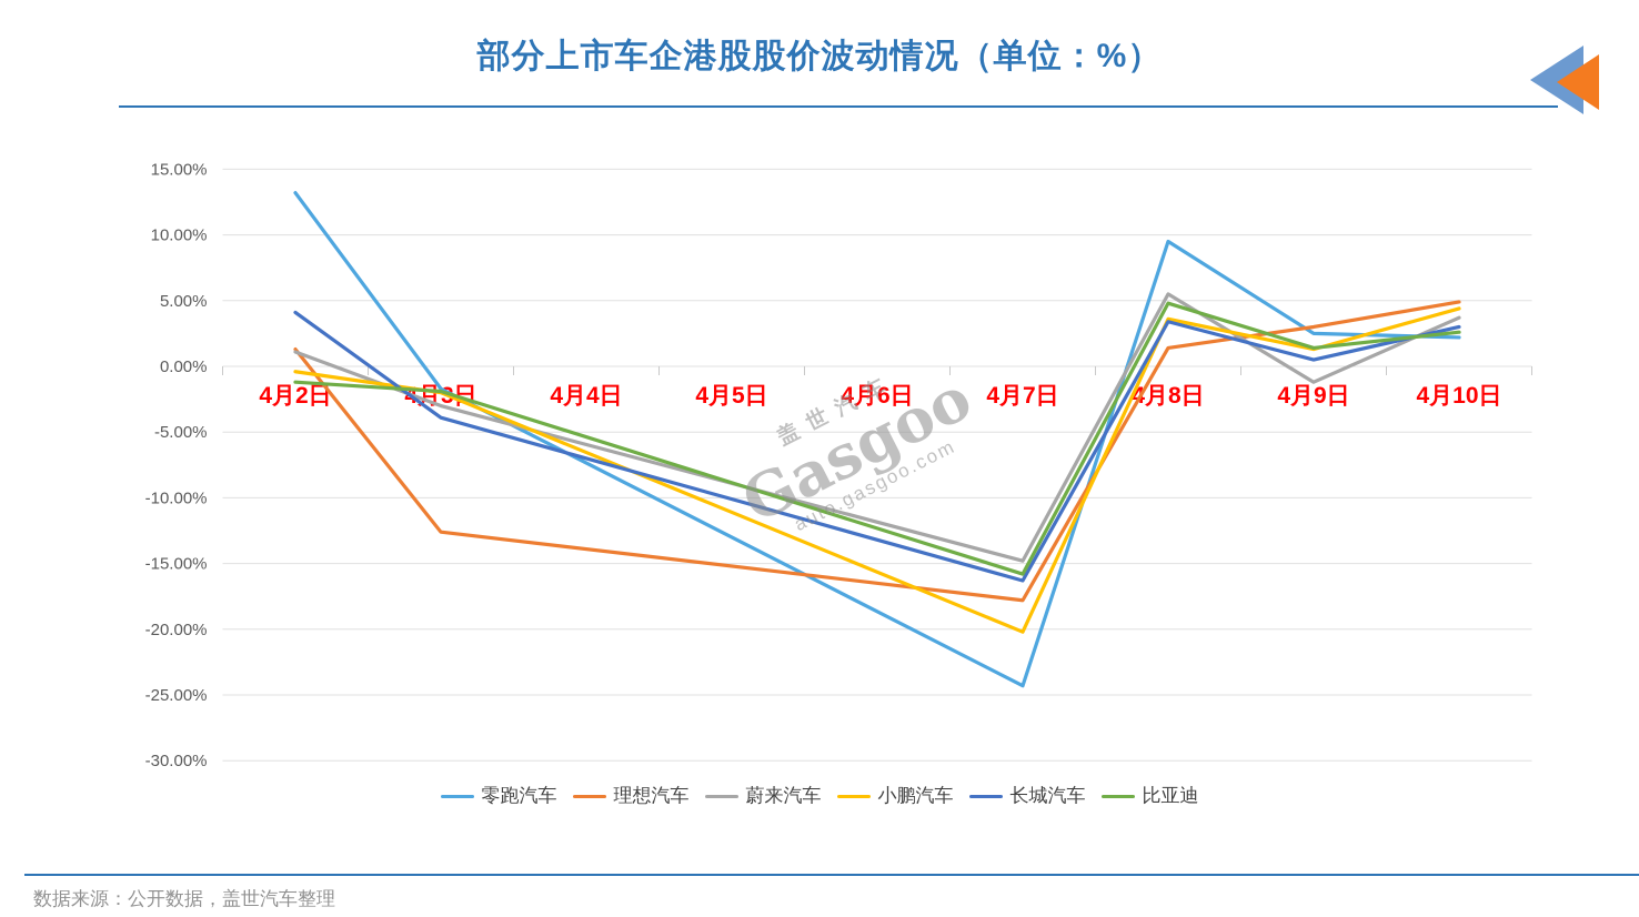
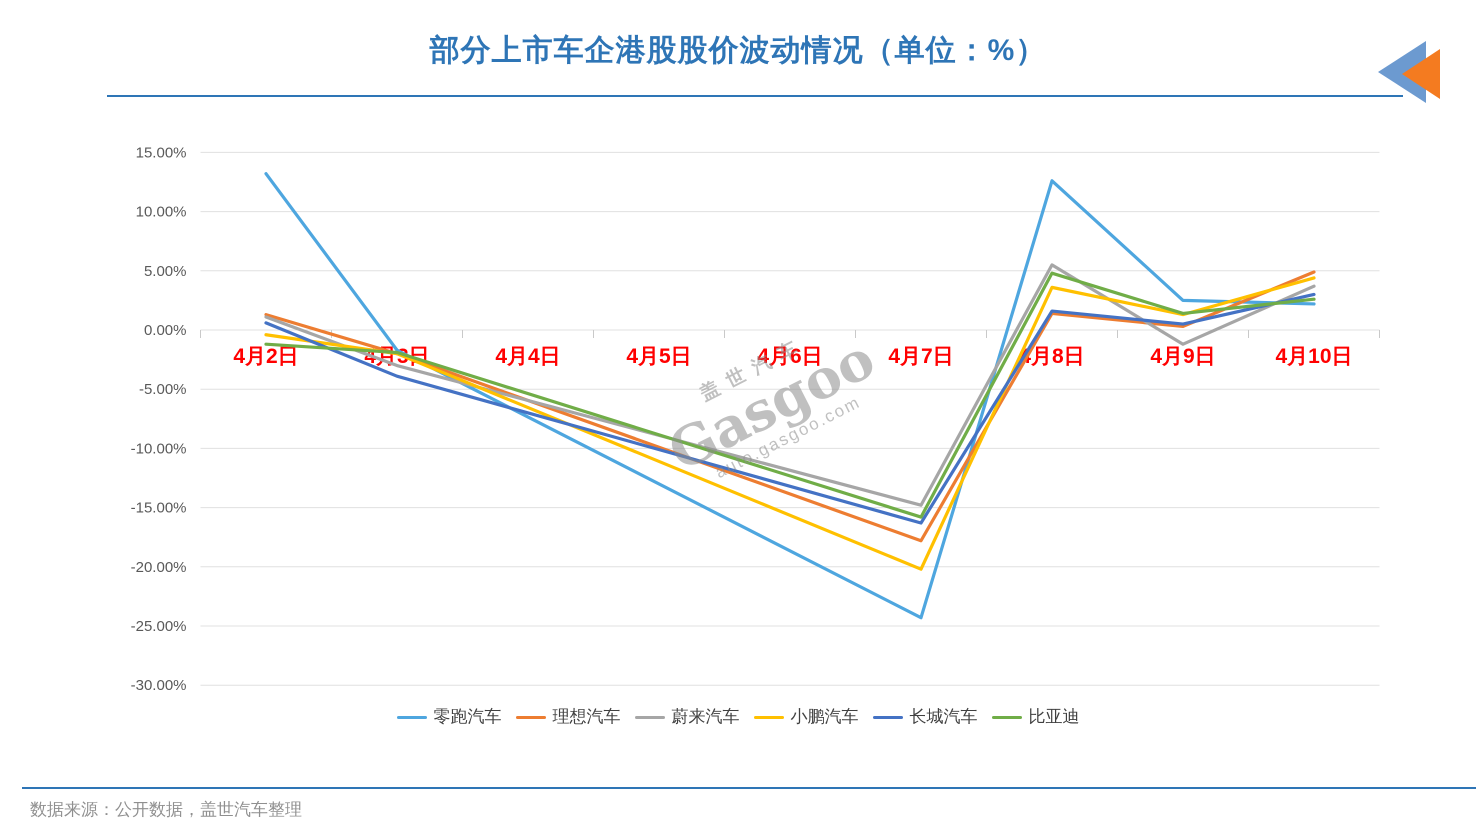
长城汽车/4月2日: 4.1% -> 0.6%
理想汽车/4月3日: -12.6% -> -2.0%
零跑汽车/4月8日: 9.5% -> 12.6%
长城汽车/4月8日: 3.4% -> 1.6%
理想汽车/4月9日: 3.0% -> 0.3%
